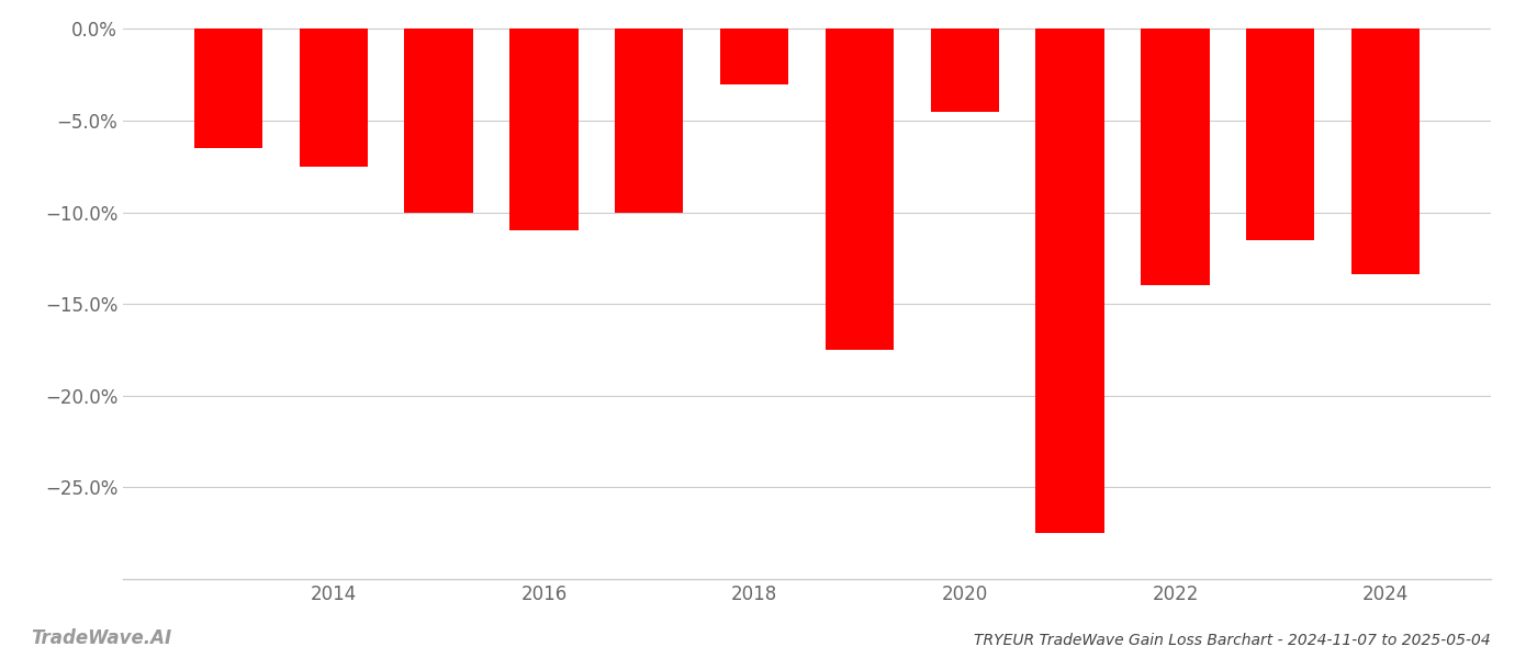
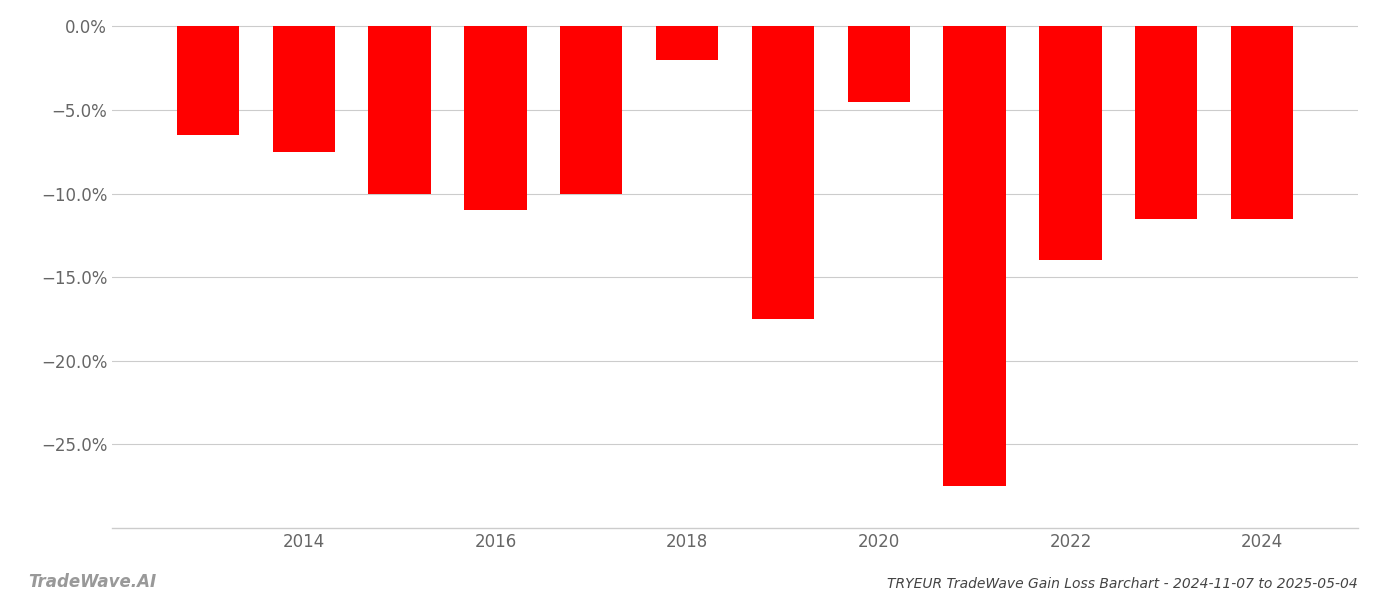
2018: -3.0% -> -2.0%
2024: -13.4% -> -11.5%
